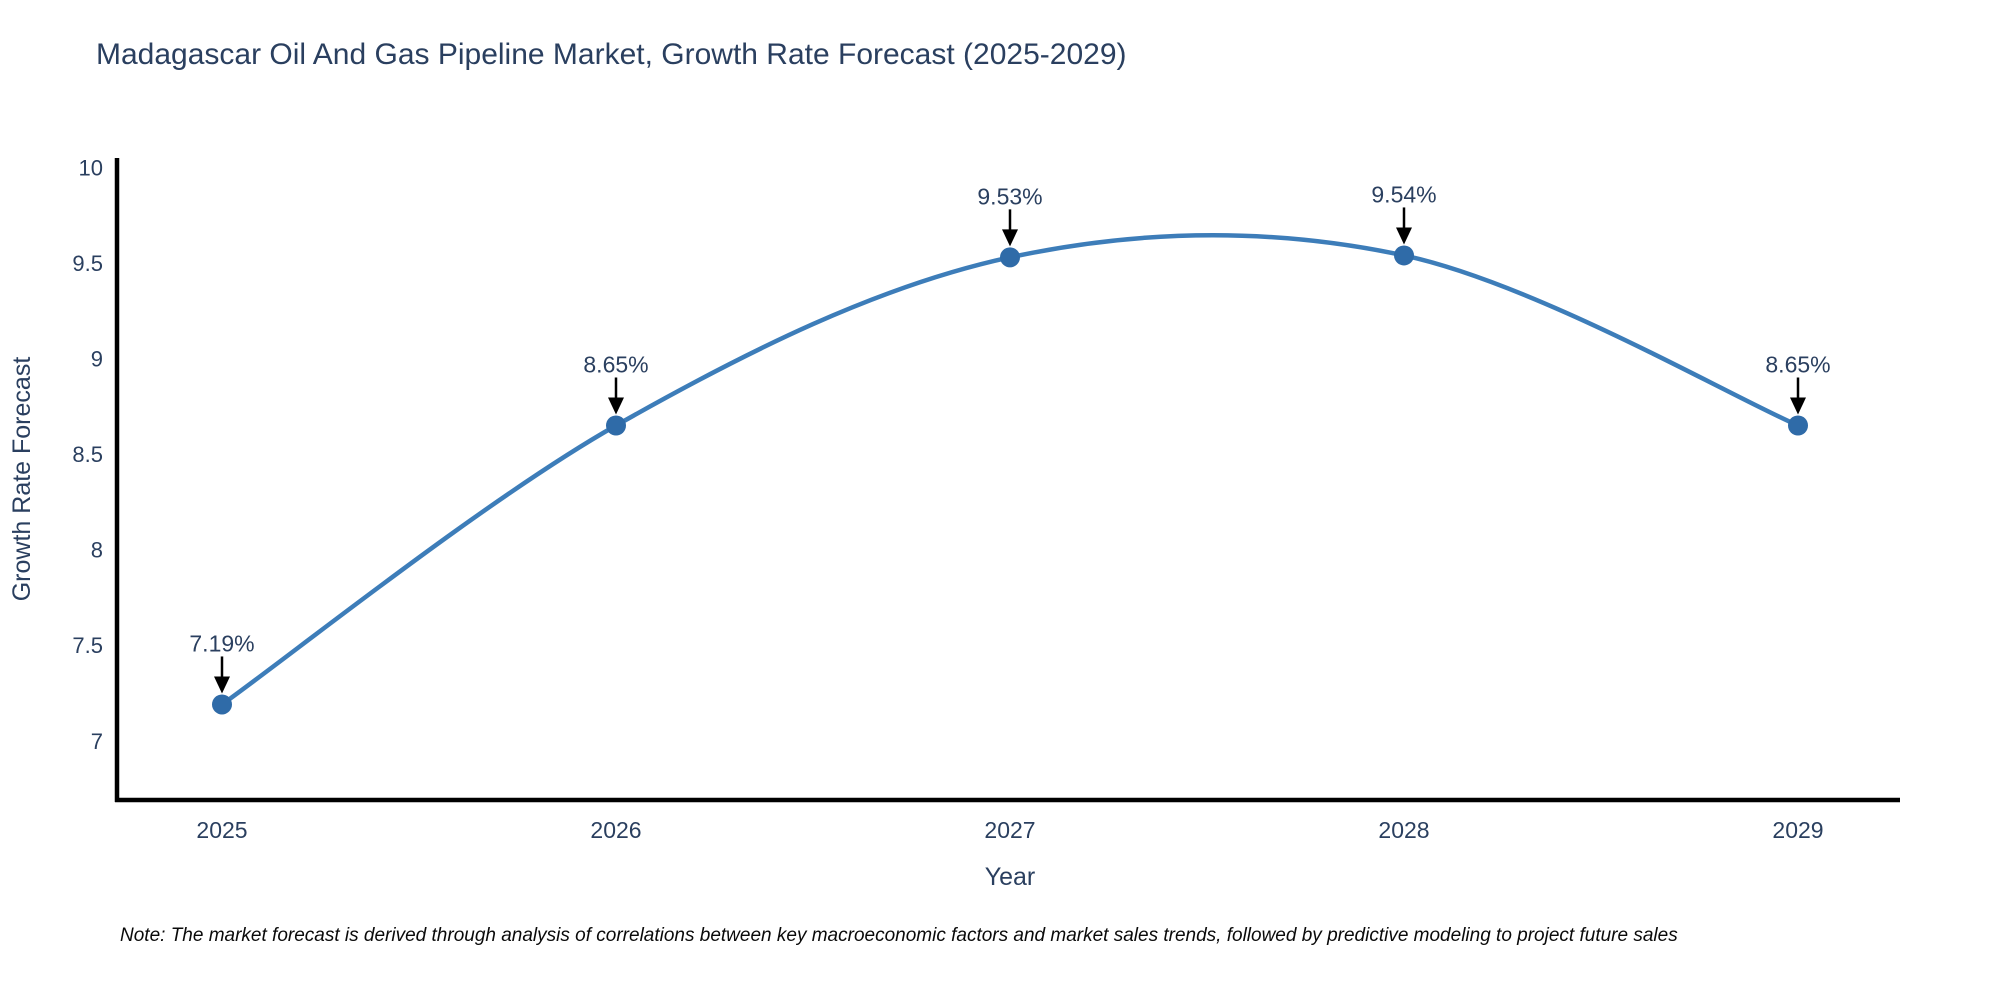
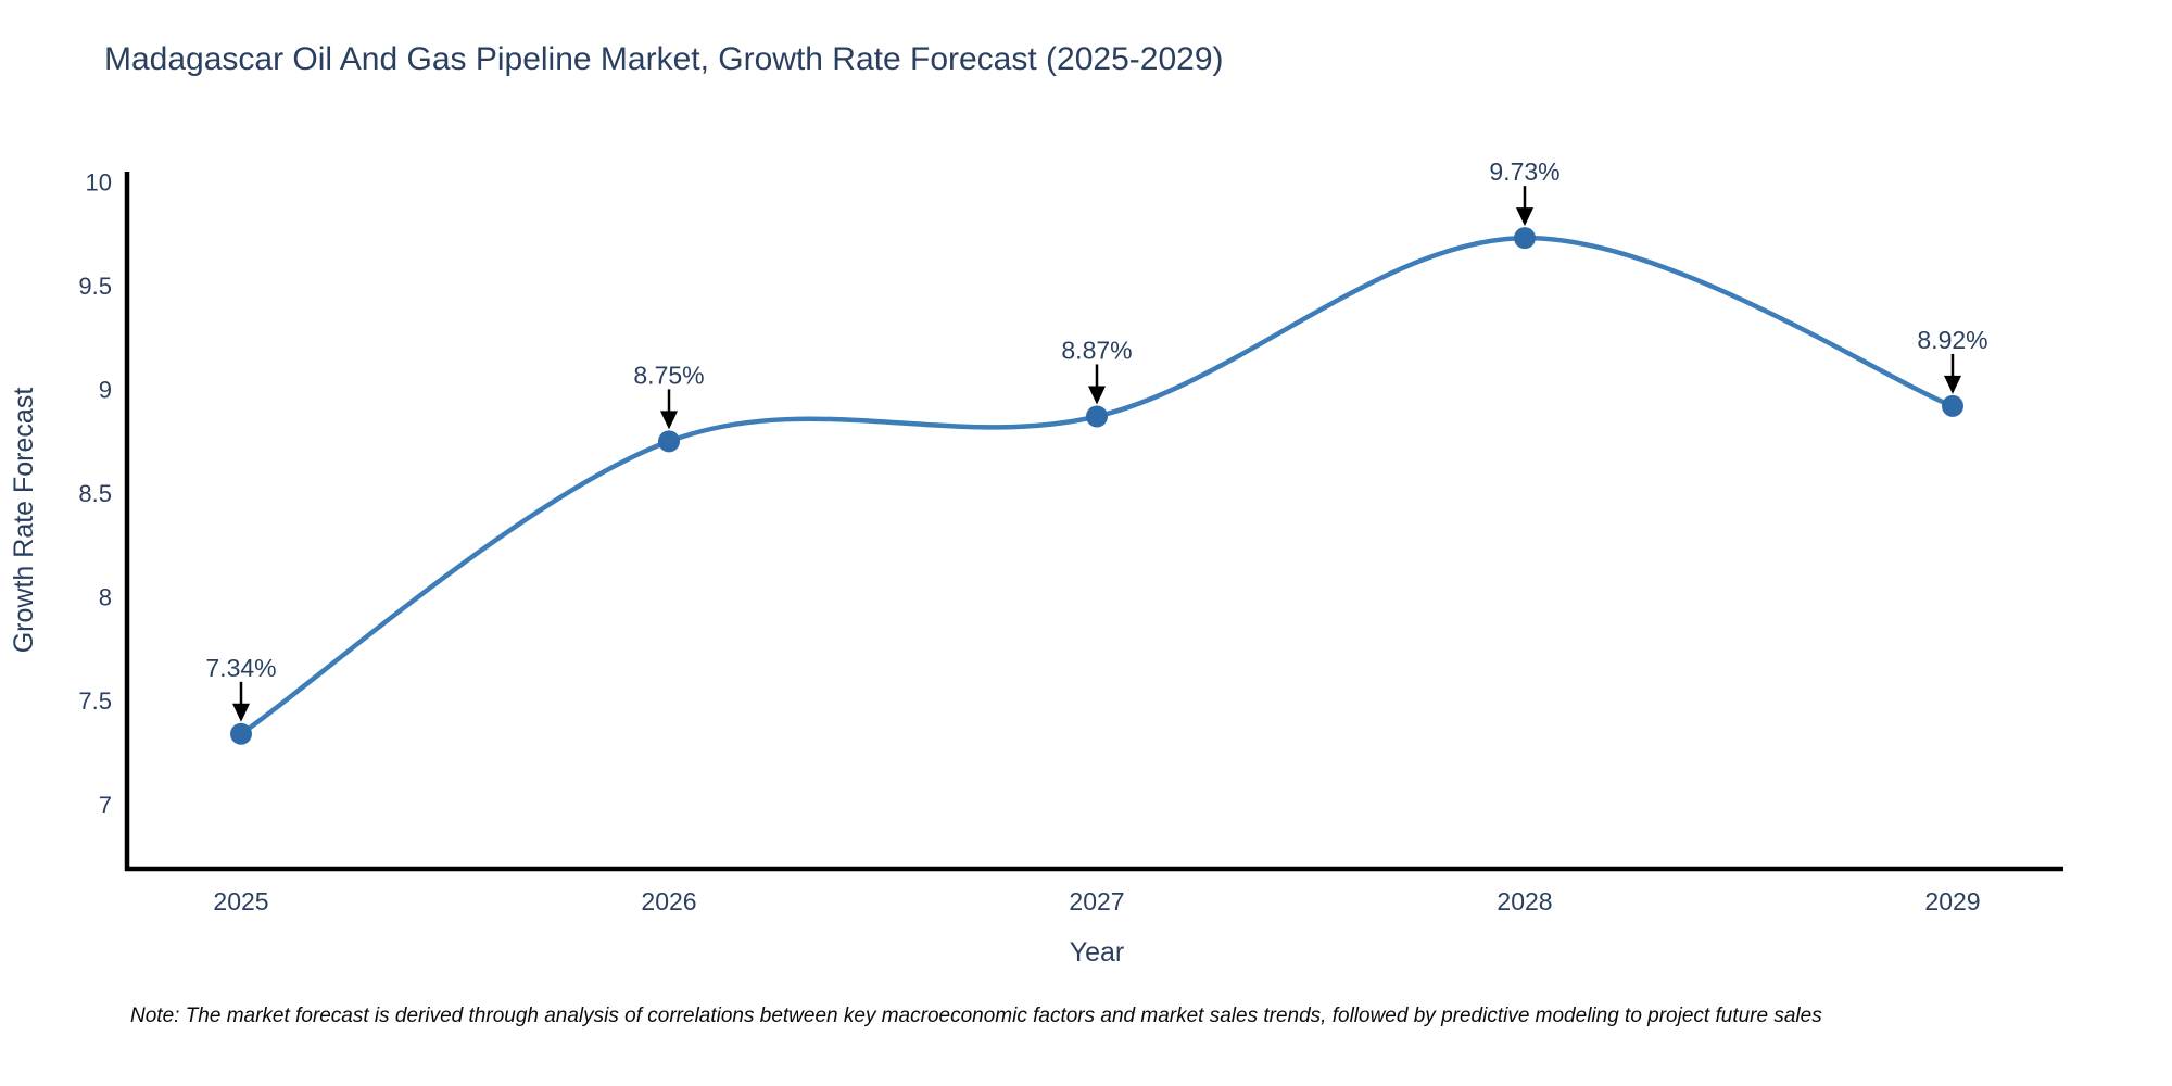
2025: 7.19% -> 7.34%
2026: 8.65% -> 8.75%
2027: 9.53% -> 8.87%
2028: 9.54% -> 9.73%
2029: 8.65% -> 8.92%
